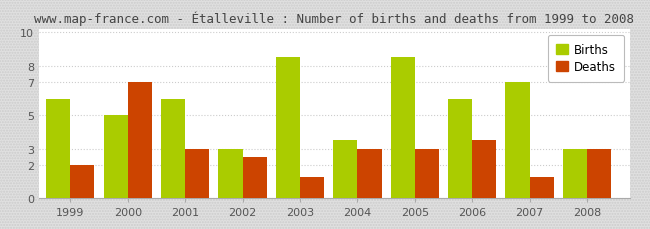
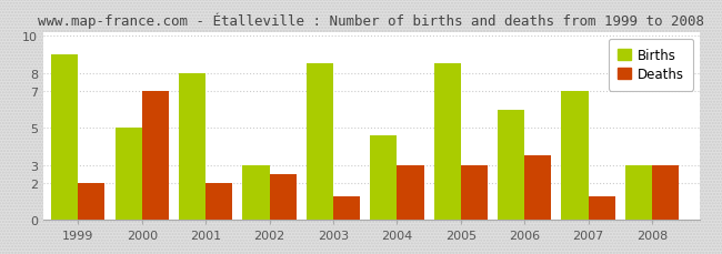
Births/1999: 6.0 -> 9.0
Births/2001: 6.0 -> 8.0
Deaths/2001: 3.0 -> 2.0
Births/2004: 3.5 -> 4.6
